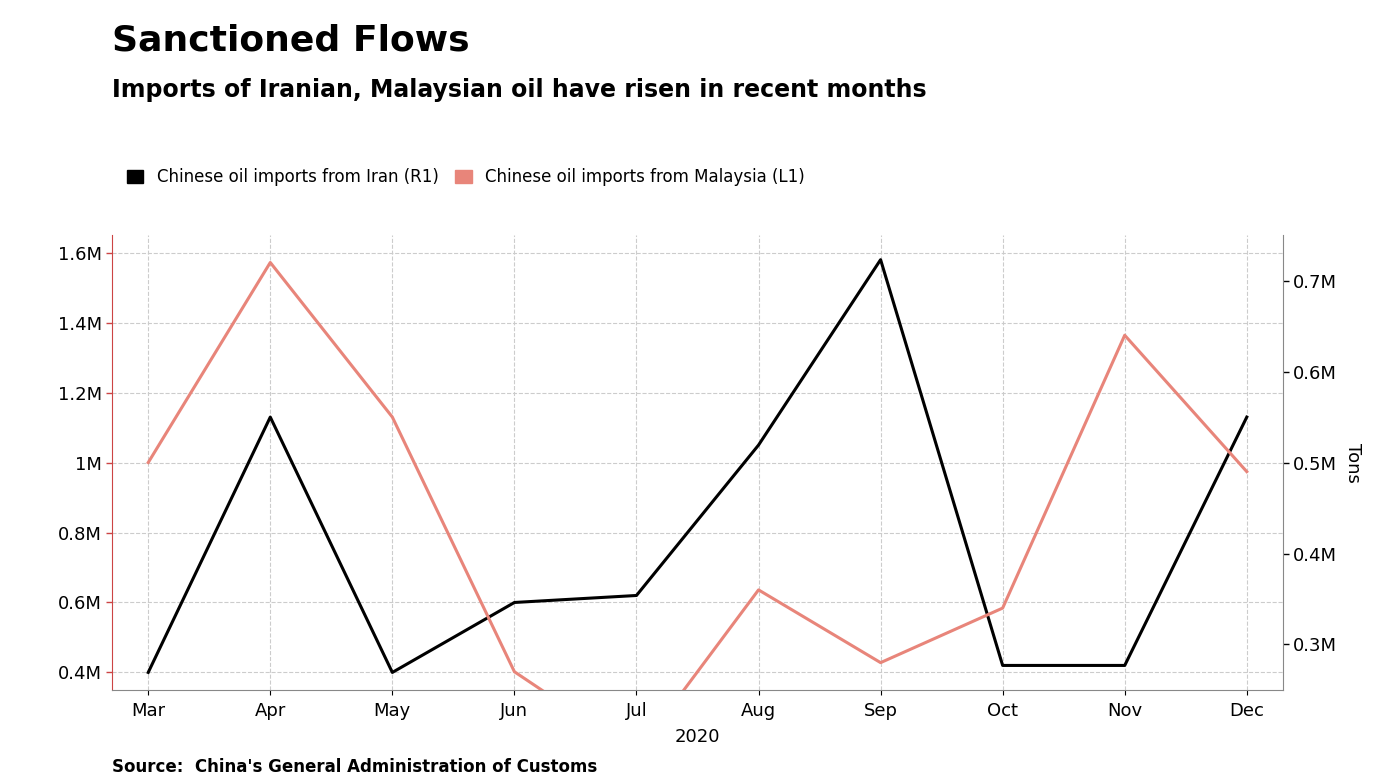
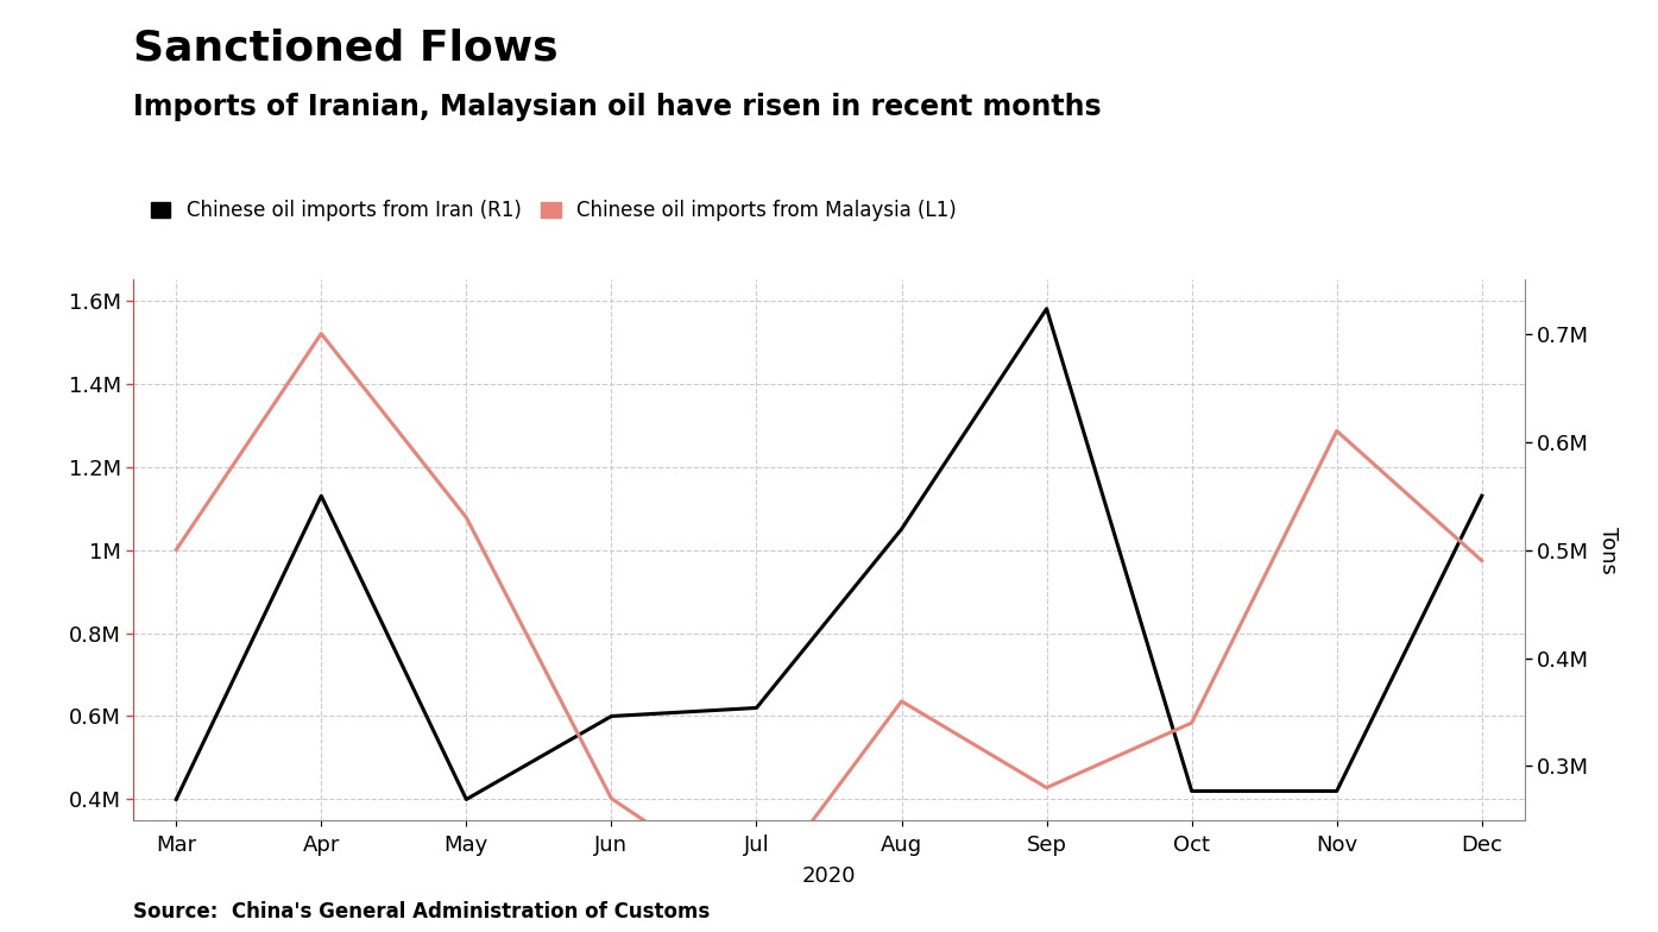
Chinese oil imports from Malaysia (L1)/Apr: 0.72M -> 0.70M
Chinese oil imports from Malaysia (L1)/May: 0.55M -> 0.53M
Chinese oil imports from Malaysia (L1)/Nov: 0.64M -> 0.61M
